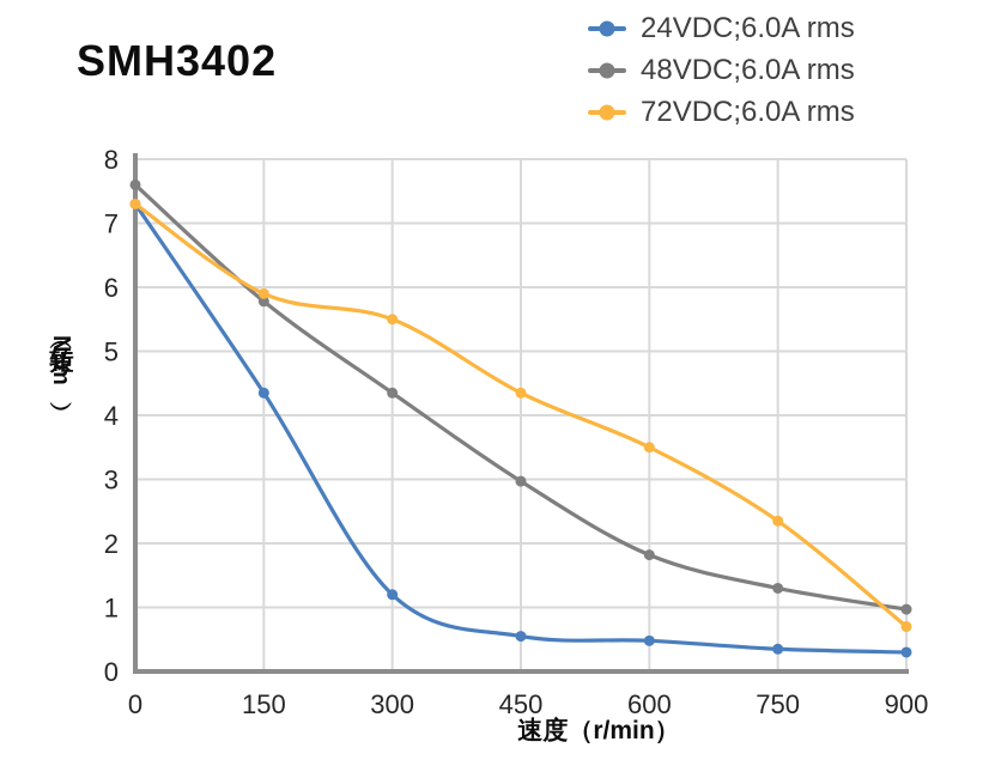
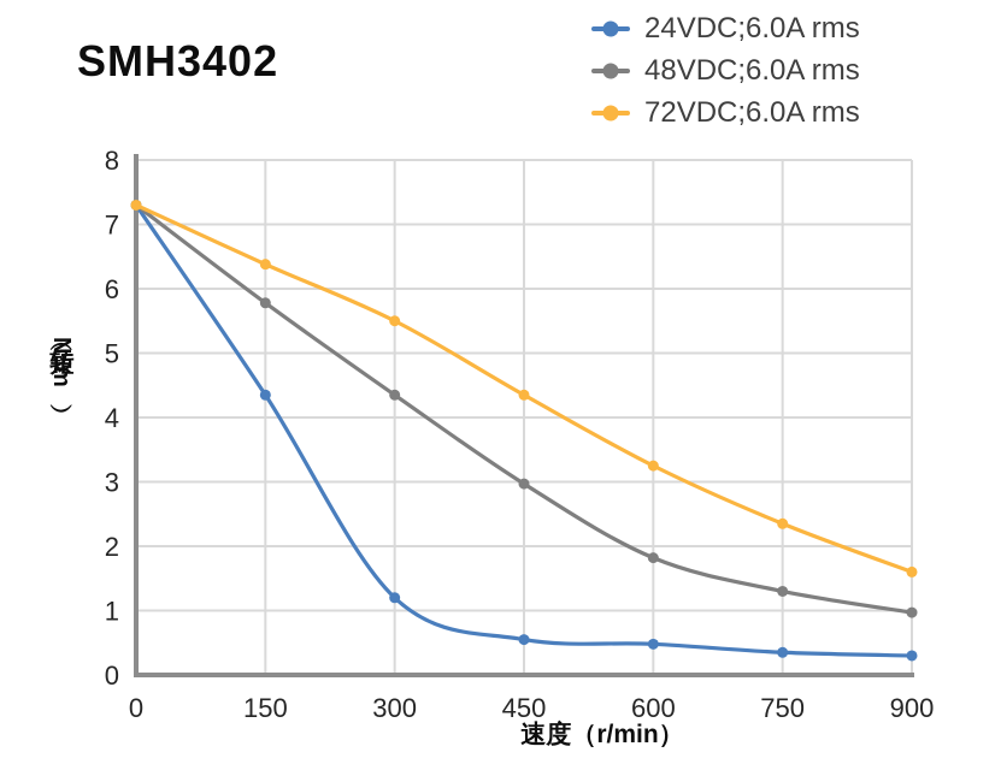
48VDC;6.0A rms/0: 7.6 -> 7.3
72VDC;6.0A rms/150: 5.9 -> 6.4
72VDC;6.0A rms/600: 3.5 -> 3.2
72VDC;6.0A rms/900: 0.7 -> 1.6
